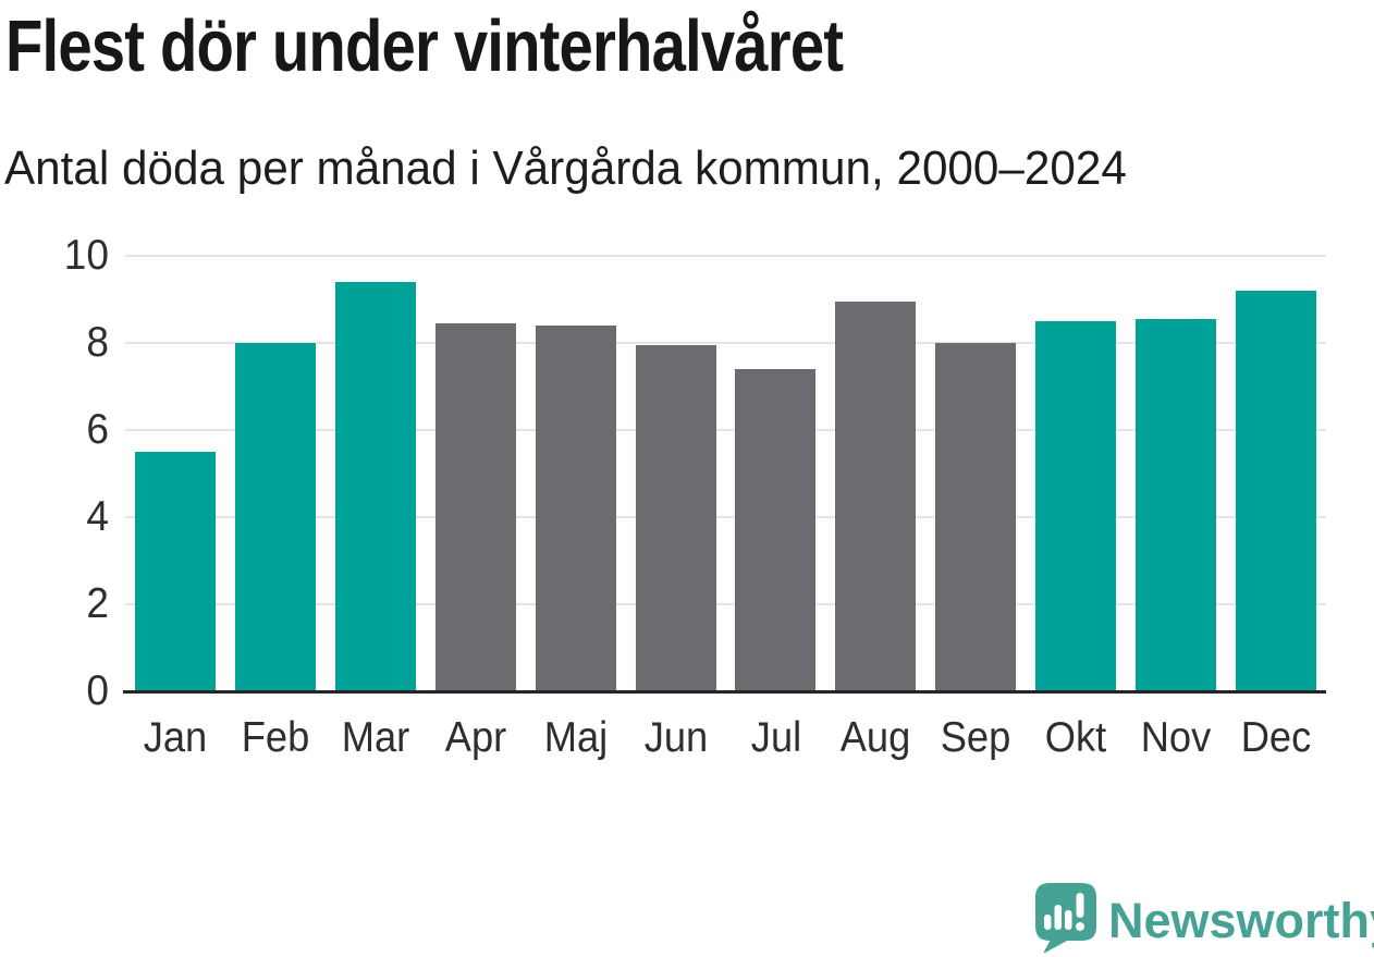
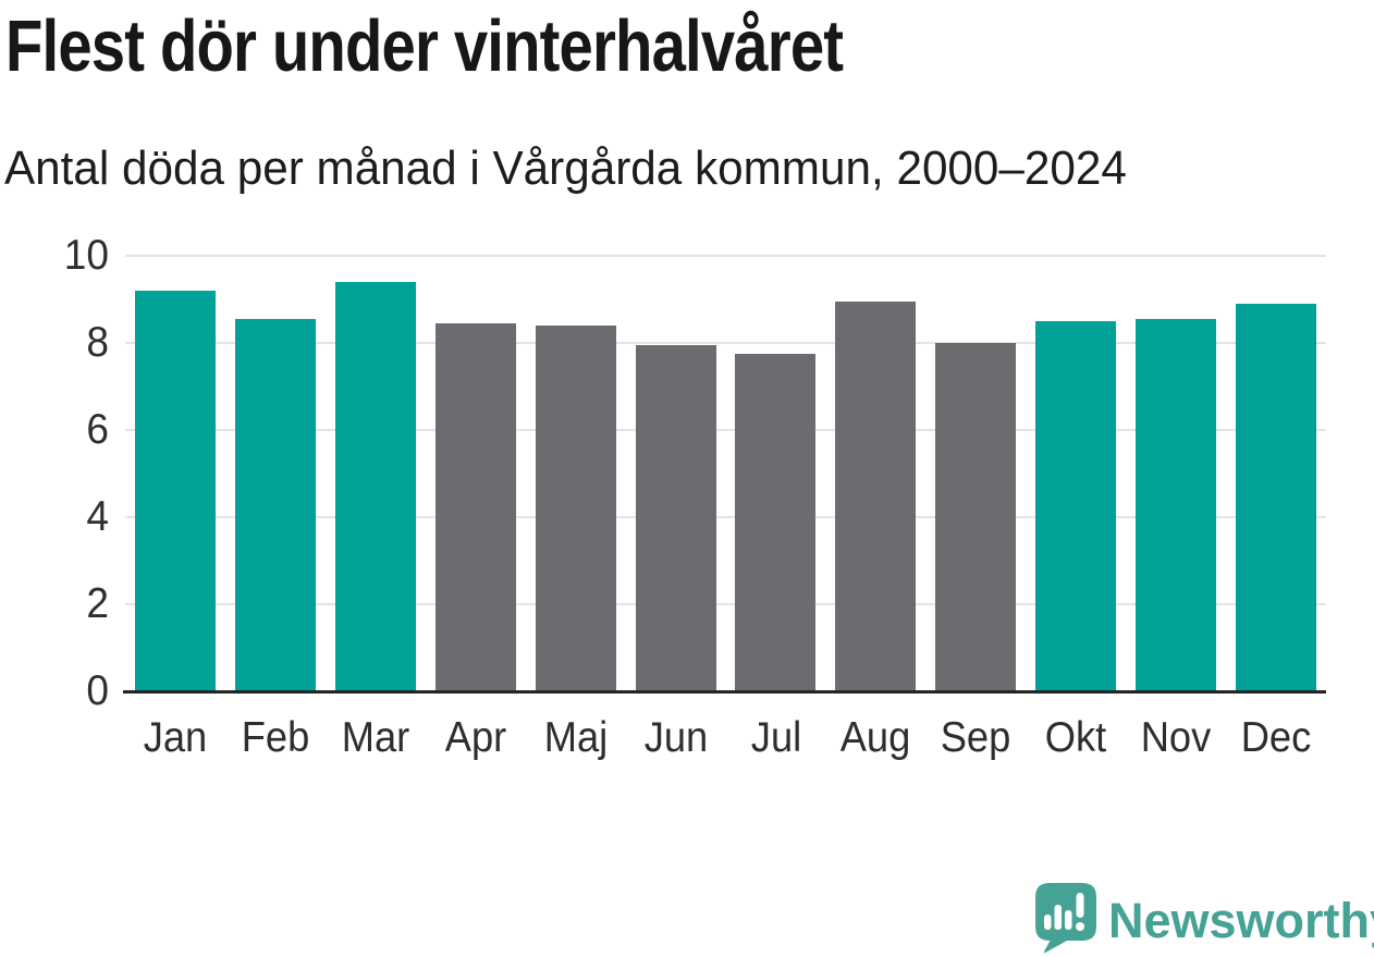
Jan: 5.5 -> 9.2
Feb: 8.0 -> 8.6
Jul: 7.4 -> 7.8
Dec: 9.2 -> 8.9
